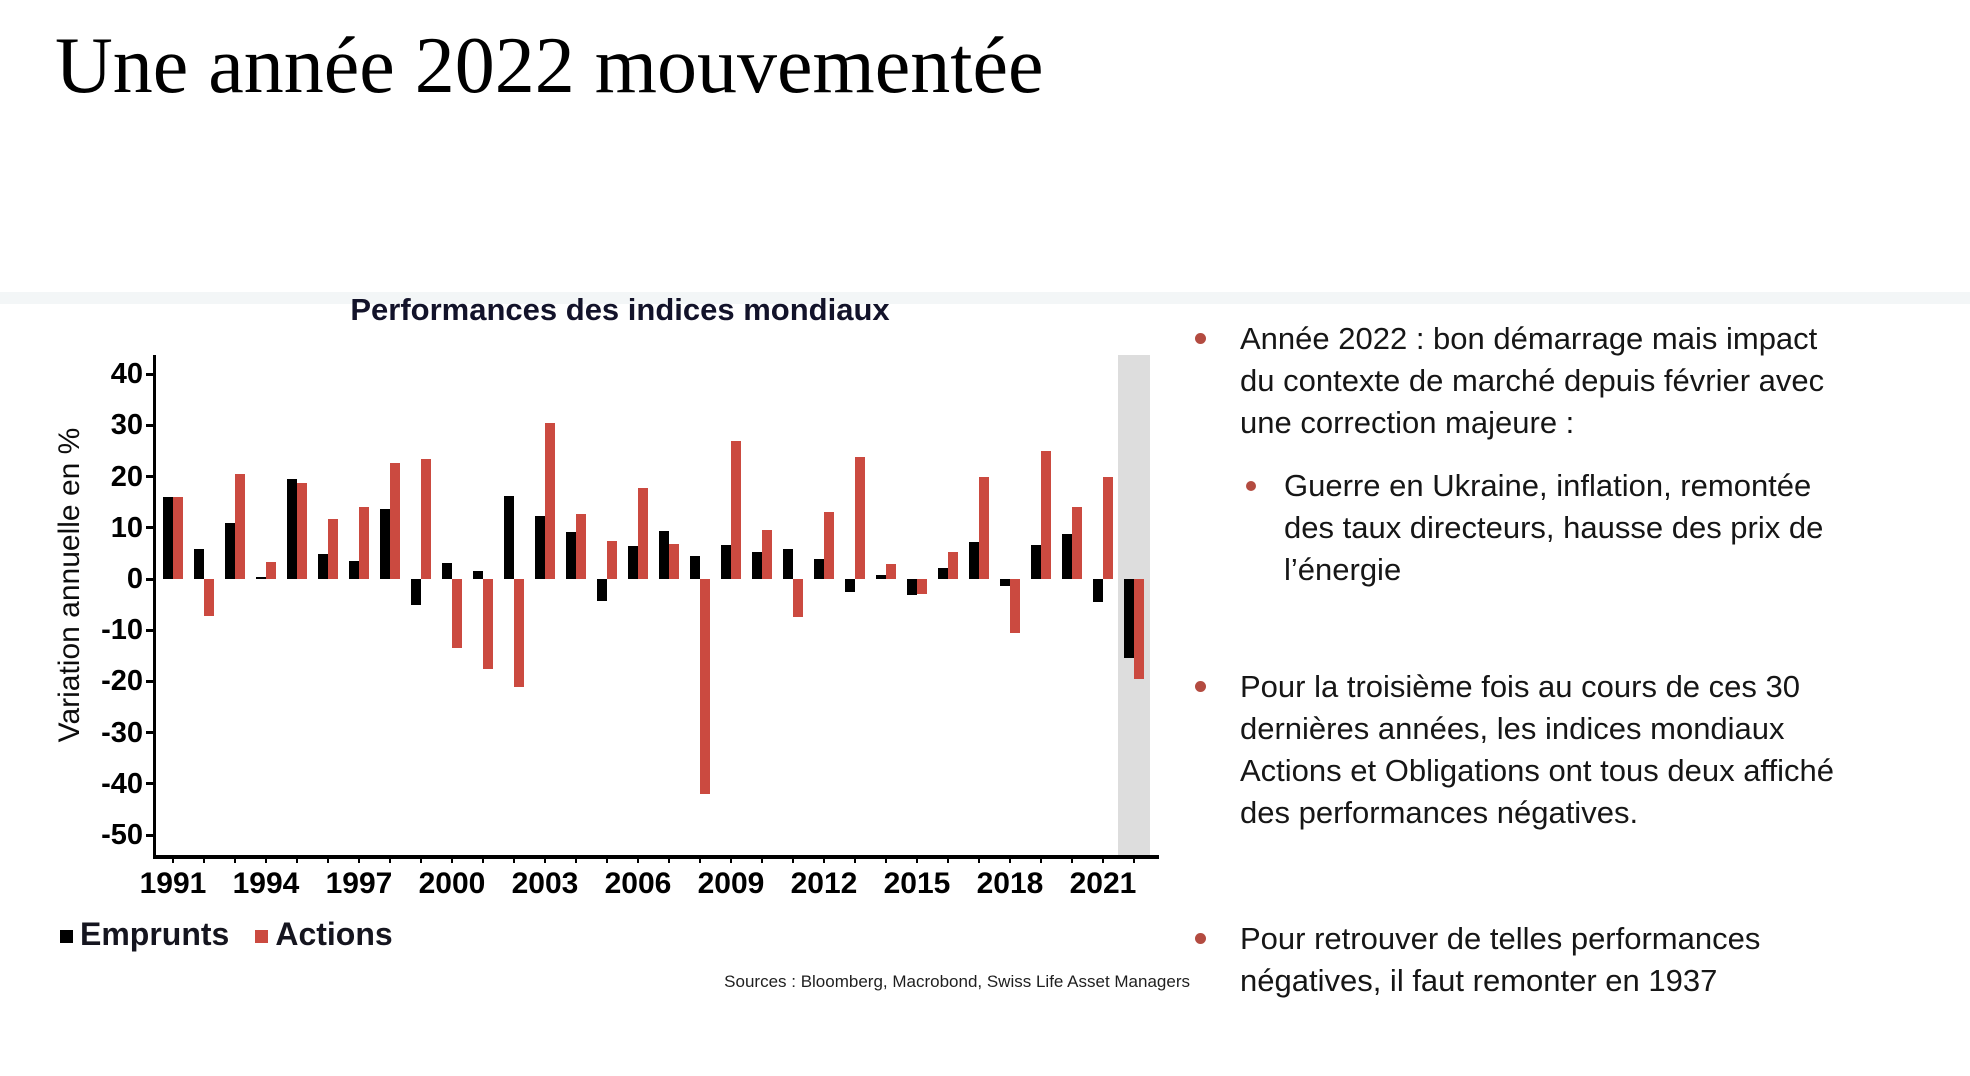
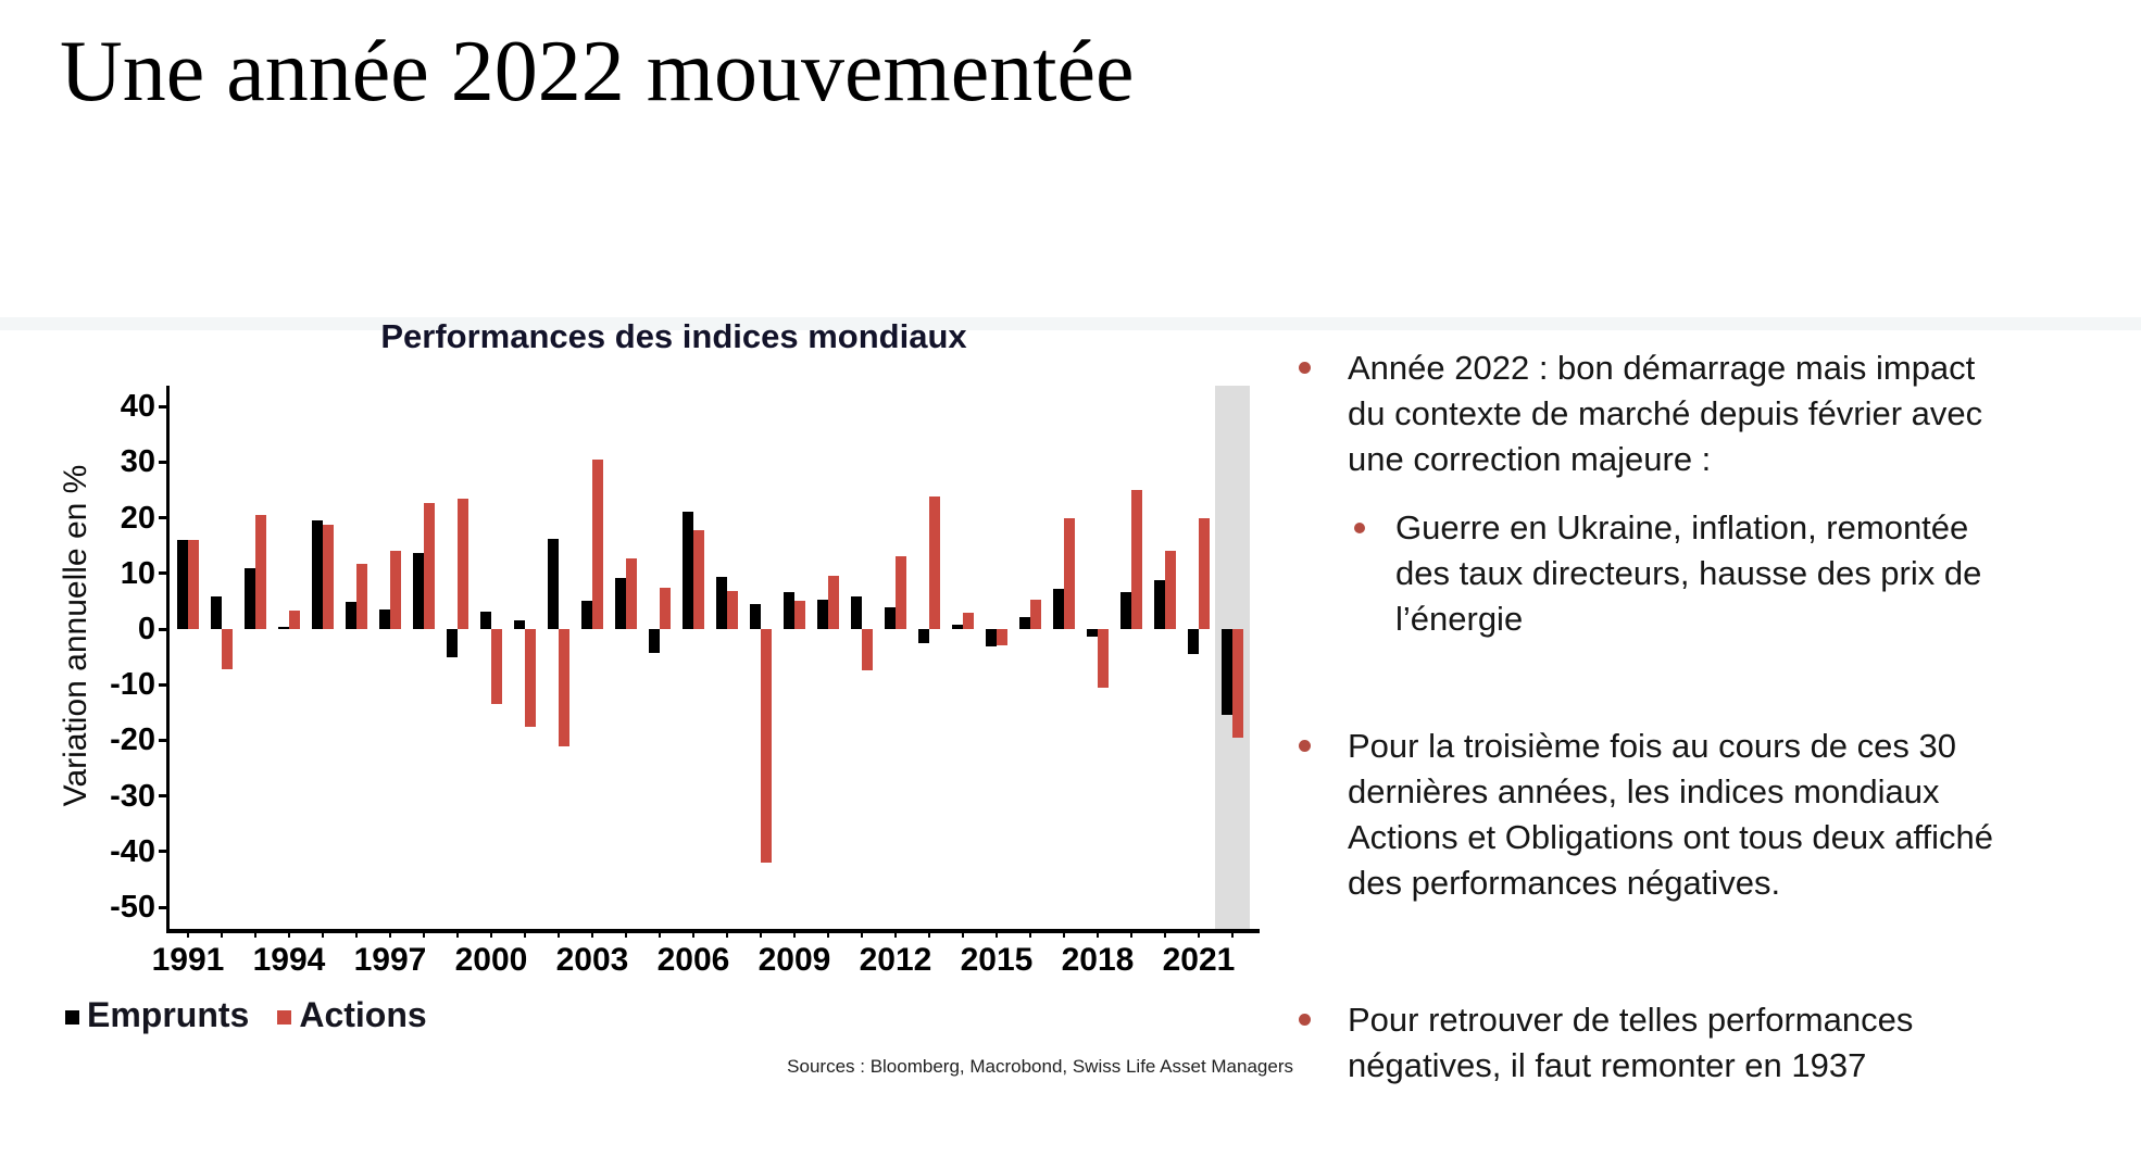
Emprunts/2003: 12 -> 5
Emprunts/2006: 6 -> 21
Actions/2009: 27 -> 5
